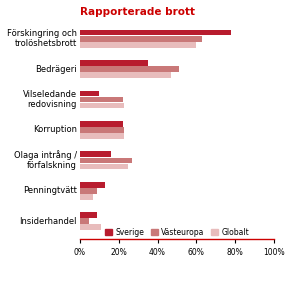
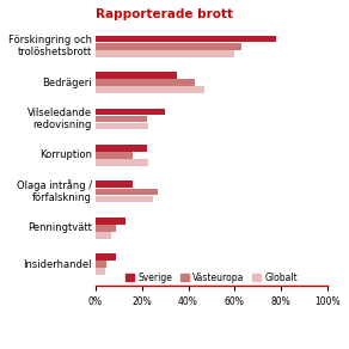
Västeuropa/Bedrägeri: 51% -> 43%
Sverige/Vilseledande redovisning: 10% -> 30%
Västeuropa/Korruption: 23% -> 16%
Globalt/Insiderhandel: 11% -> 4%
